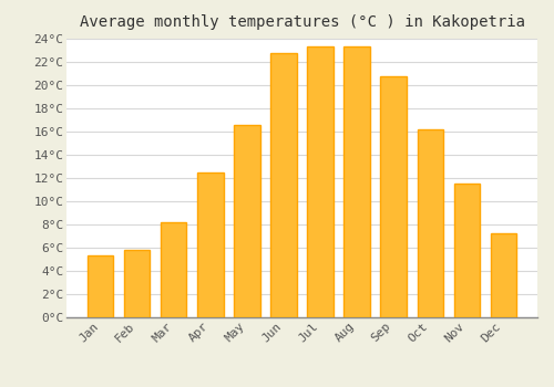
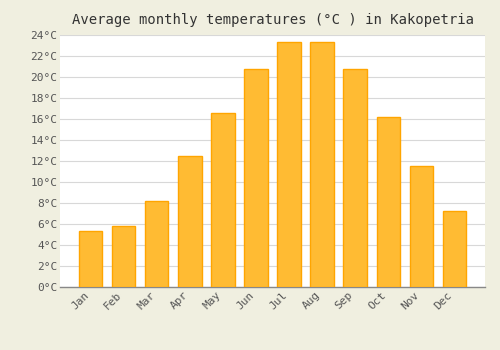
Jun: 22.8°C -> 20.8°C
